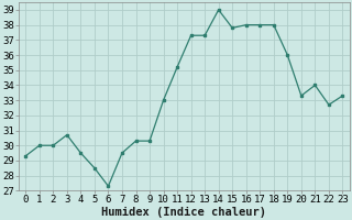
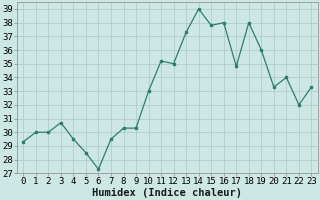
12: 37.3 -> 35.0
17: 38.0 -> 34.8
22: 32.7 -> 32.0
